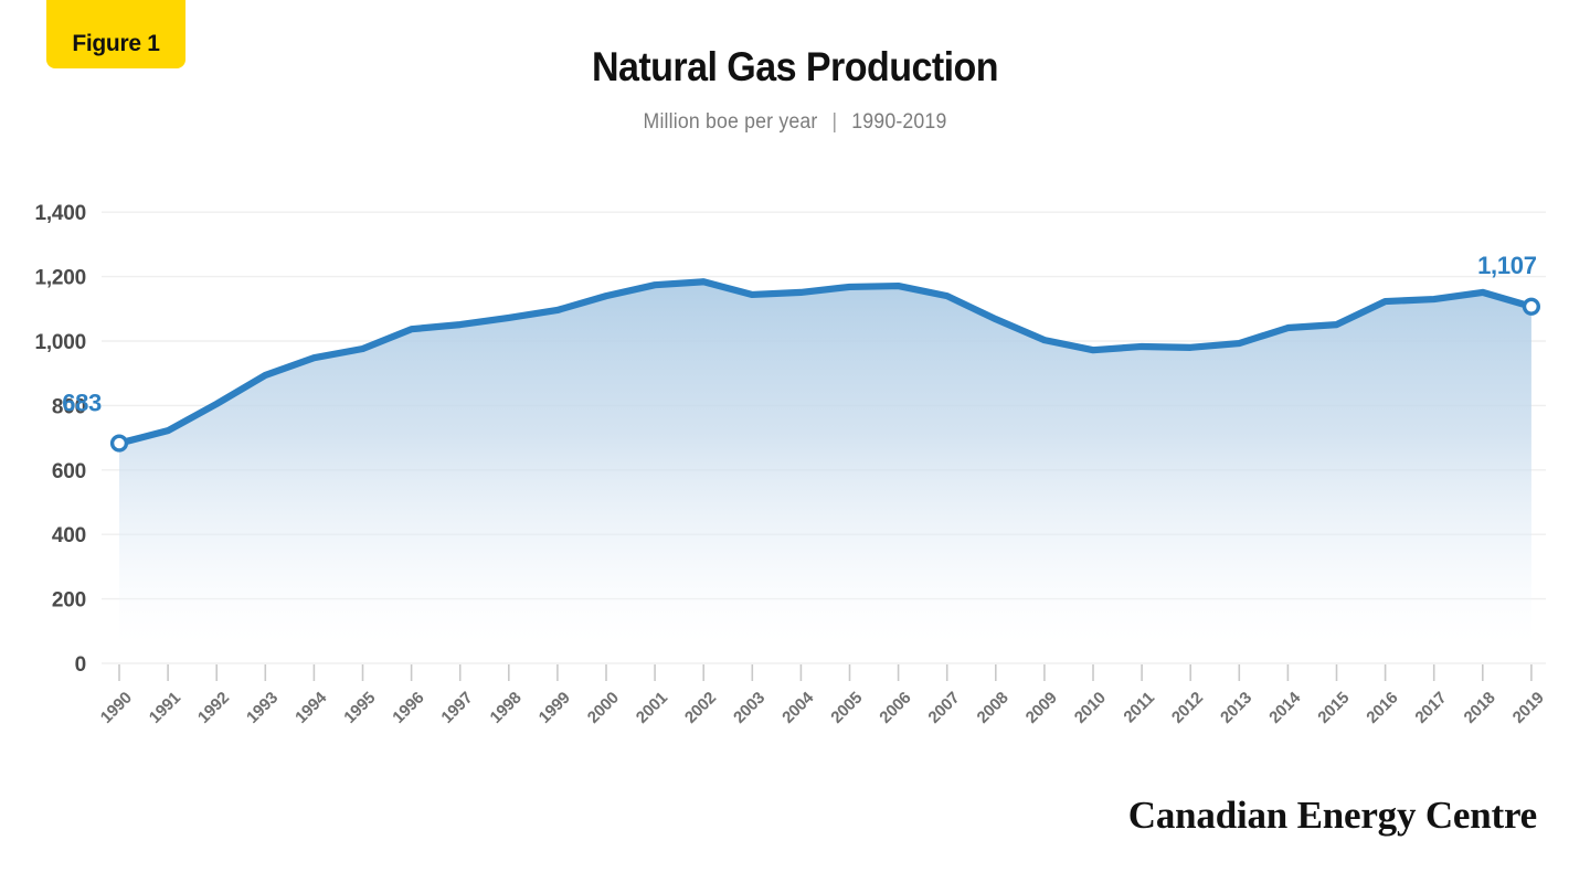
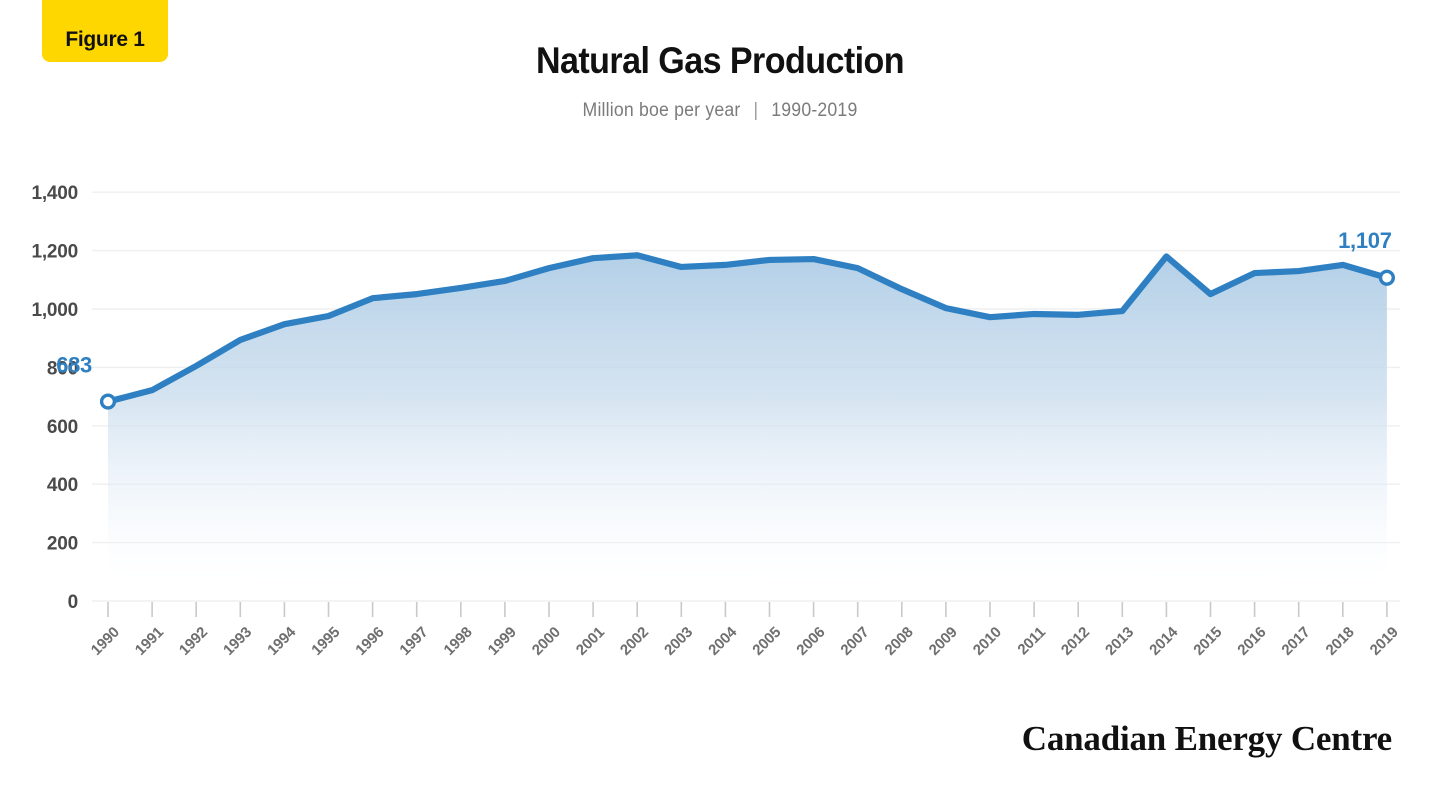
2014: 1040 -> 1180
